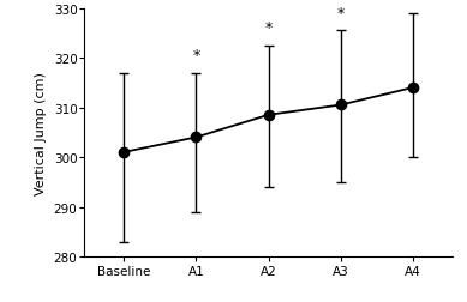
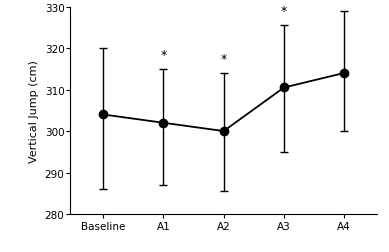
Baseline: 301.0 -> 304.0
A1: 304.0 -> 302.0
A2: 308.5 -> 300.0
